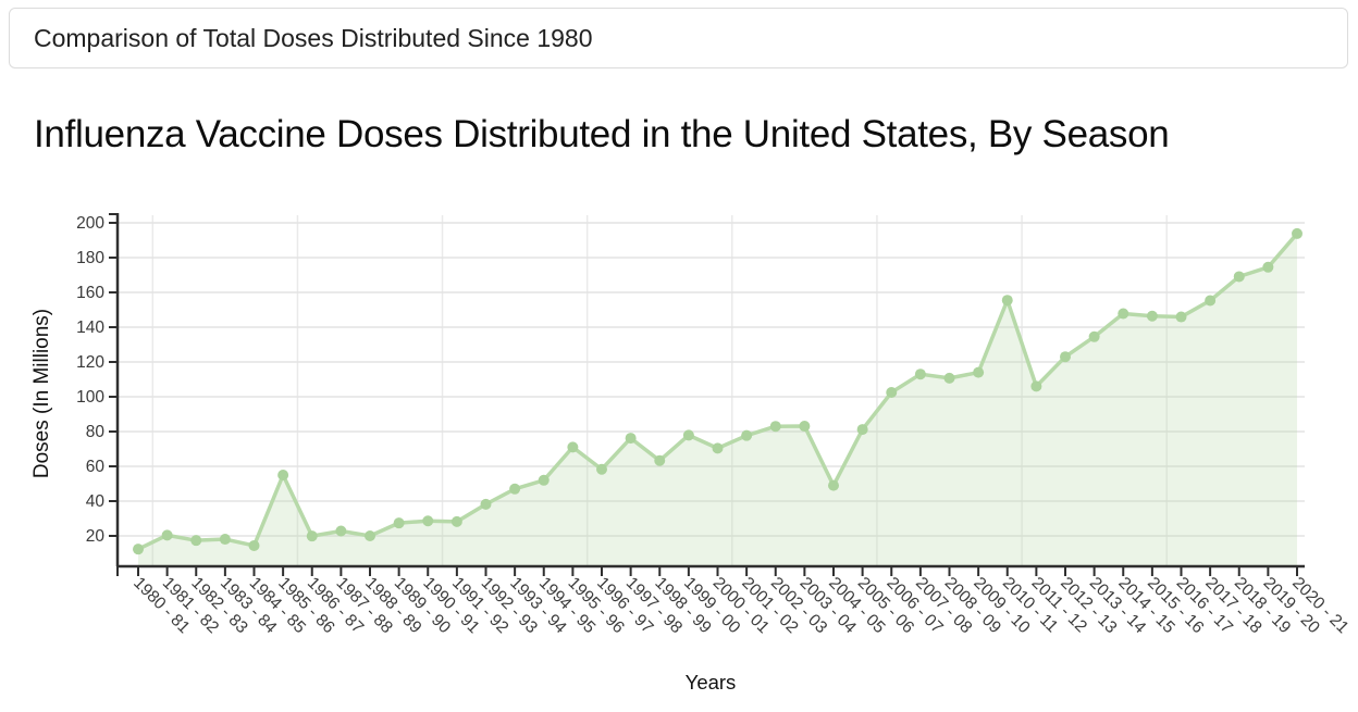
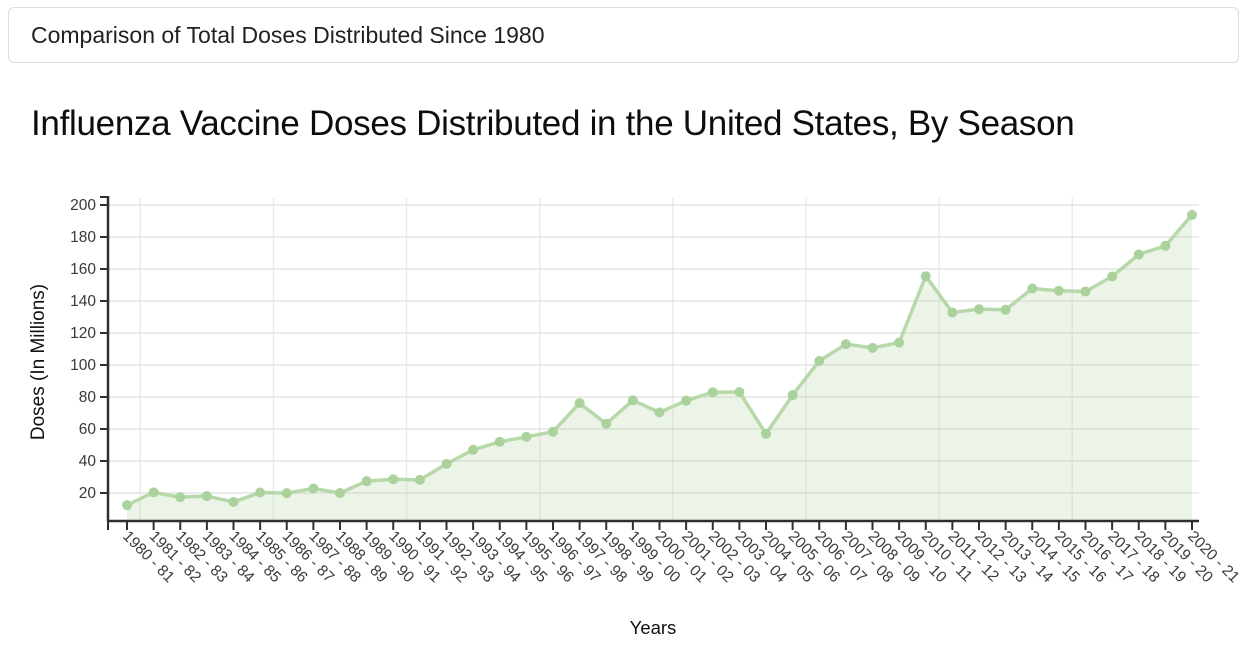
1985 - 86: 55 -> 20
1995 - 96: 71 -> 55
2004 - 05: 49 -> 57
2011 - 12: 106 -> 133
2012 - 13: 123 -> 135
